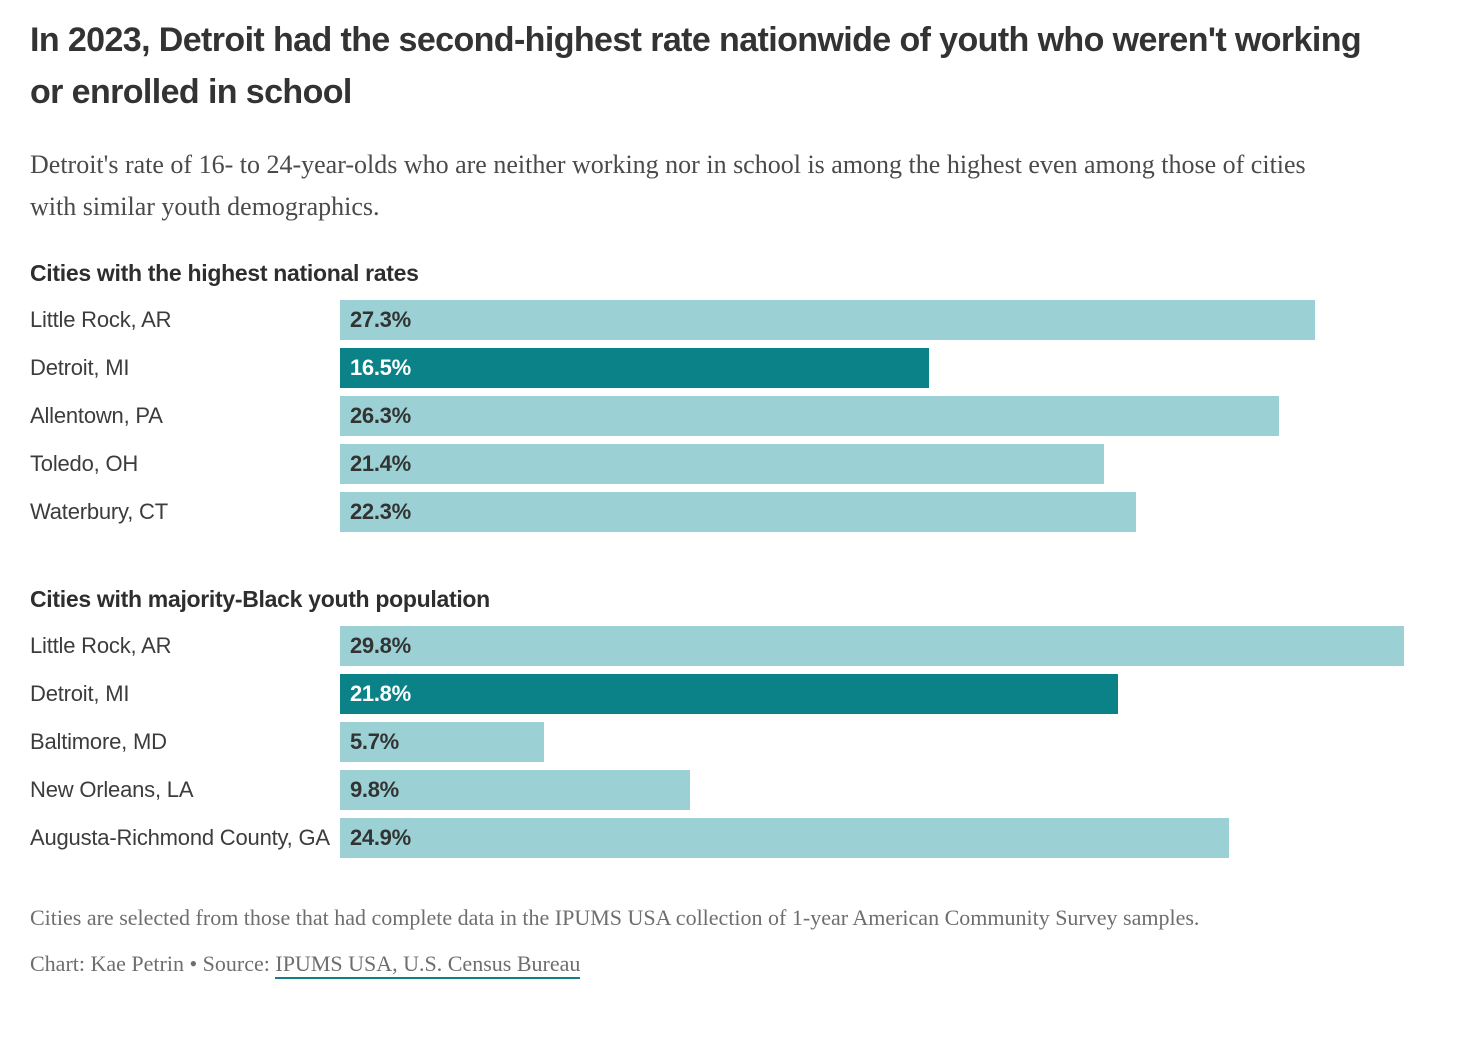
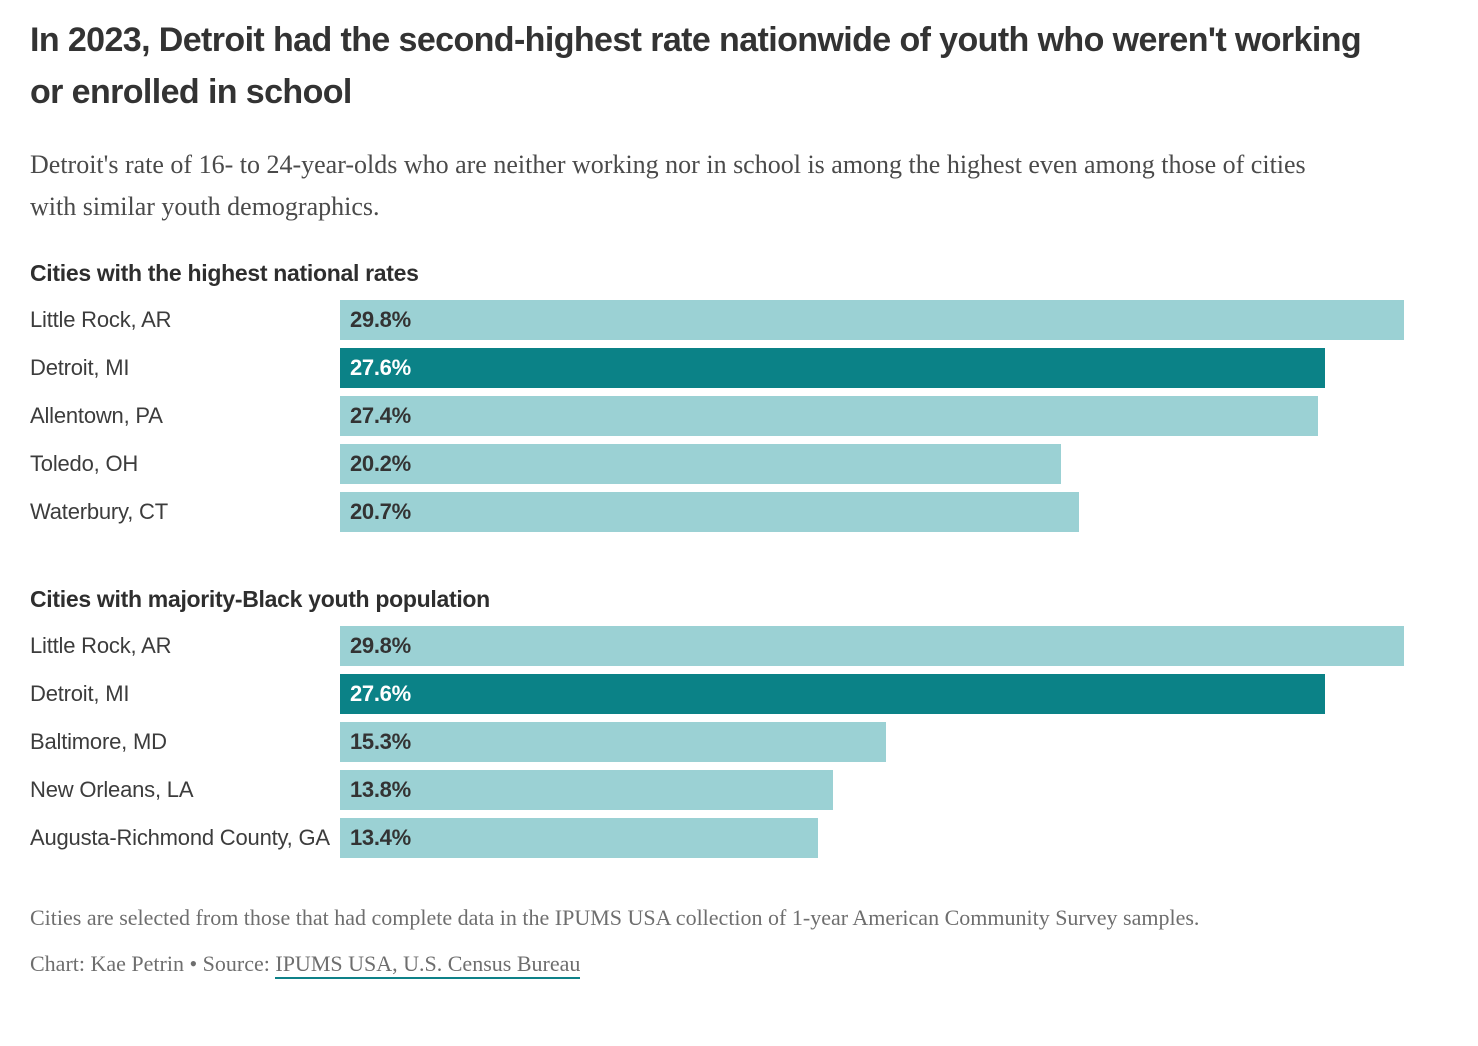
Cities with the highest national rates/Little Rock, AR: 27.3% -> 29.8%
Cities with the highest national rates/Detroit, MI: 16.5% -> 27.6%
Cities with the highest national rates/Allentown, PA: 26.3% -> 27.4%
Cities with the highest national rates/Toledo, OH: 21.4% -> 20.2%
Cities with the highest national rates/Waterbury, CT: 22.3% -> 20.7%
Cities with majority-Black youth population/Detroit, MI: 21.8% -> 27.6%
Cities with majority-Black youth population/Baltimore, MD: 5.7% -> 15.3%
Cities with majority-Black youth population/New Orleans, LA: 9.8% -> 13.8%
Cities with majority-Black youth population/Augusta-Richmond County, GA: 24.9% -> 13.4%
